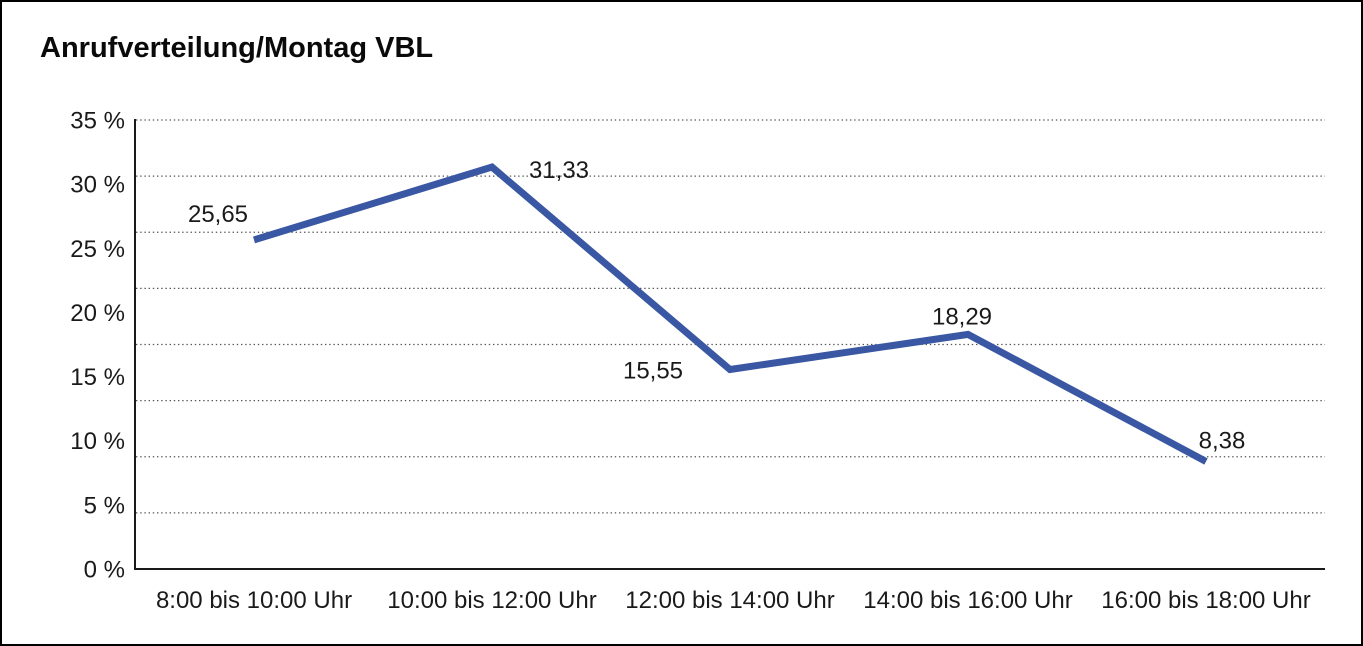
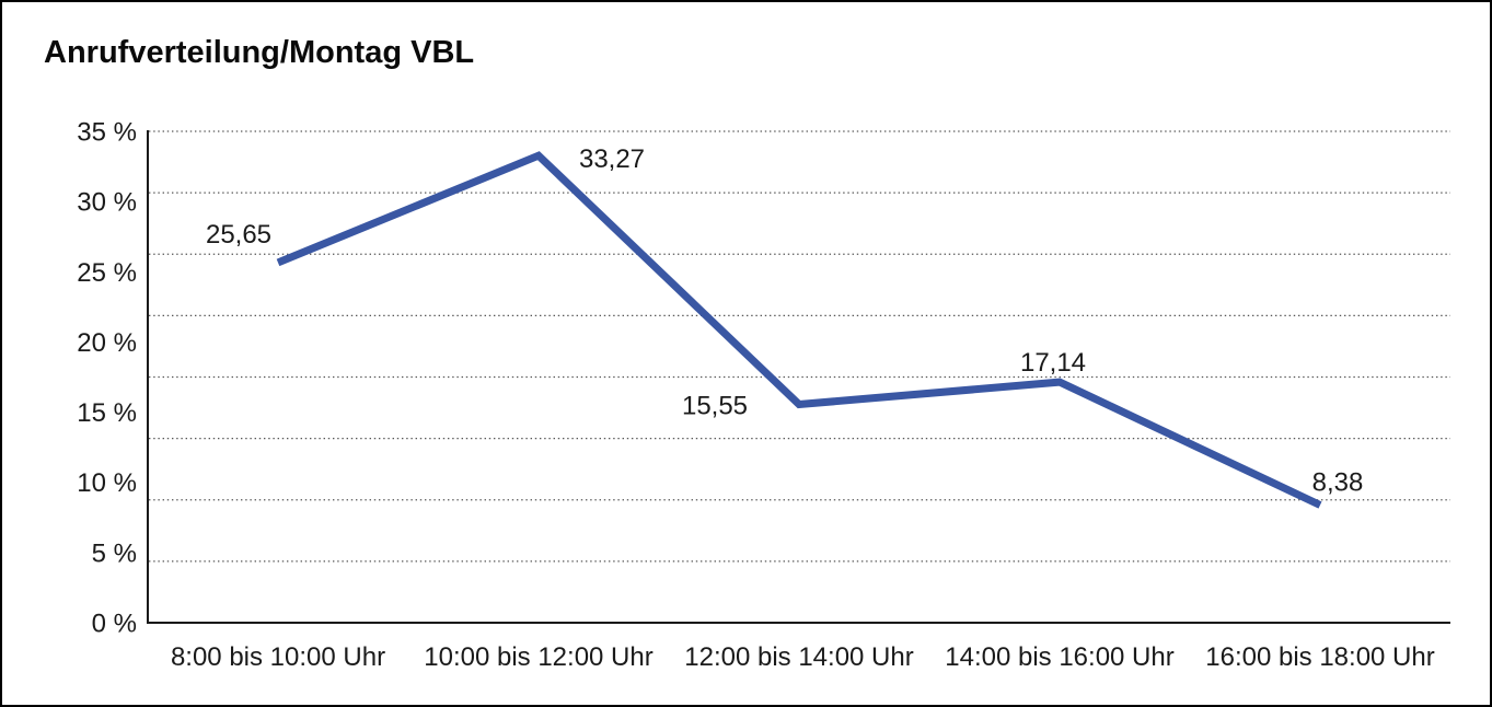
10:00 bis 12:00 Uhr: 31,33 -> 33,27
14:00 bis 16:00 Uhr: 18,29 -> 17,14
